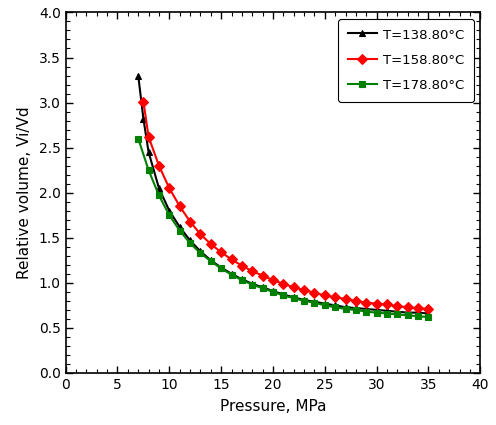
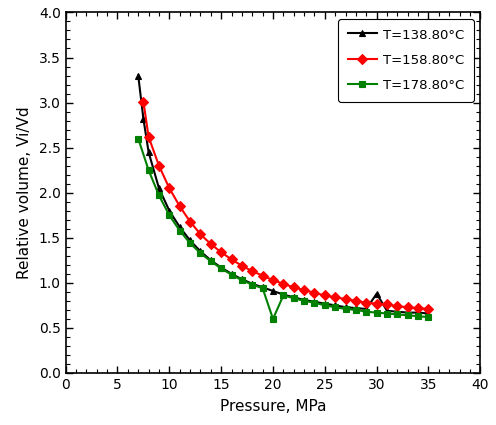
T=178.80°C/20: 0.90 -> 0.60
T=138.80°C/30: 0.70 -> 0.88
